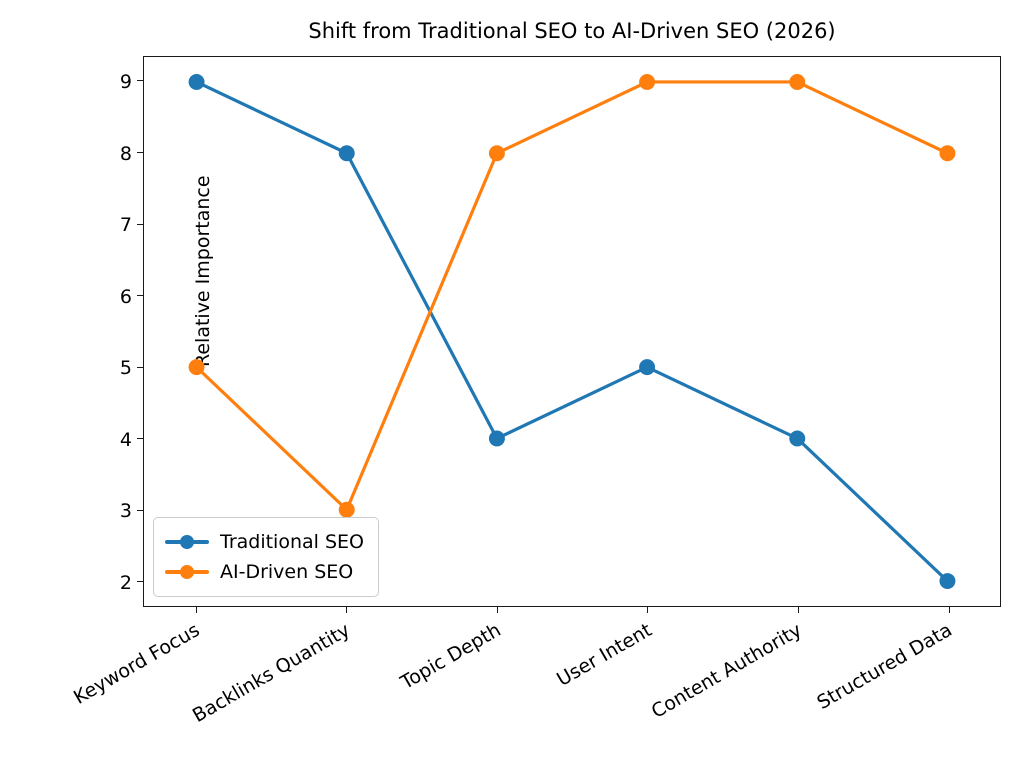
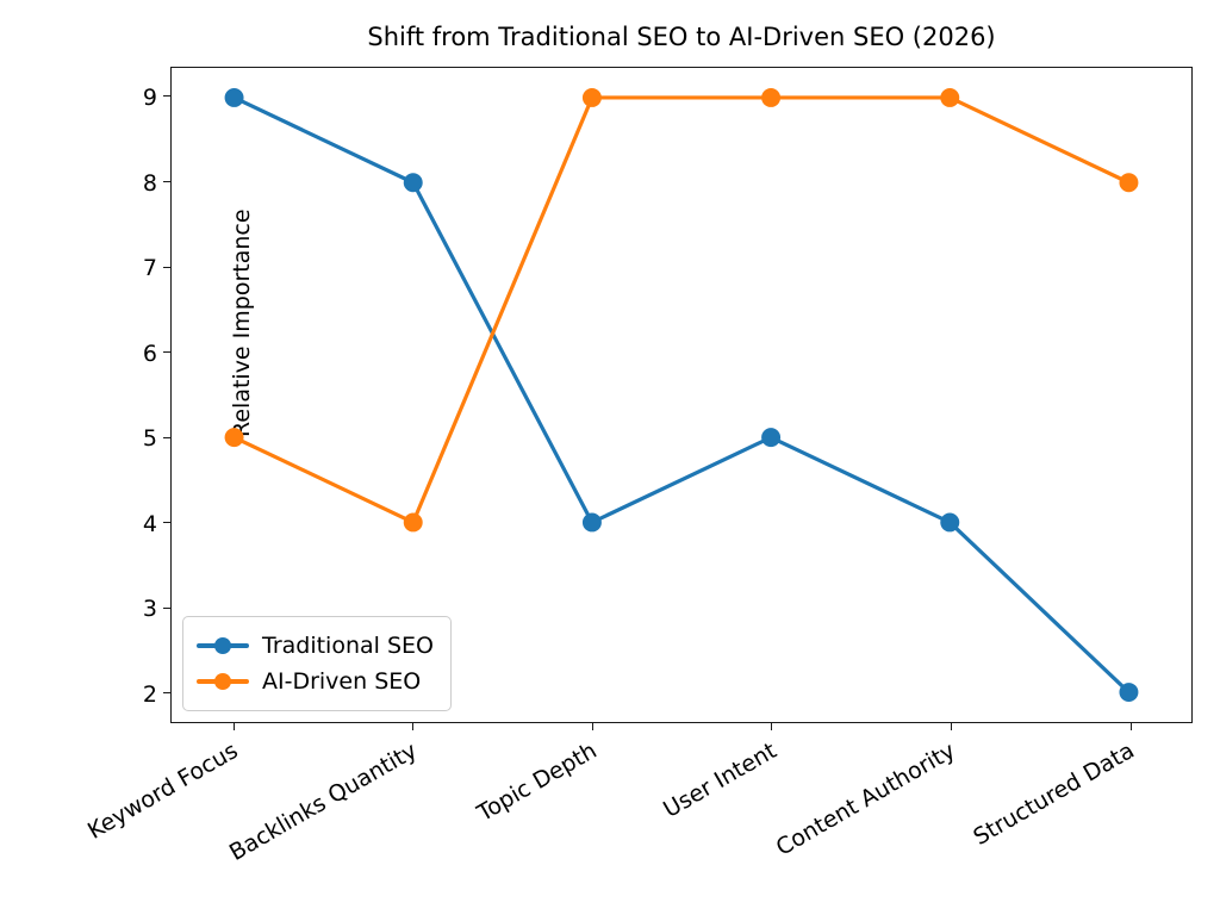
AI-Driven SEO/Backlinks Quantity: 3 -> 4
AI-Driven SEO/Topic Depth: 8 -> 9
